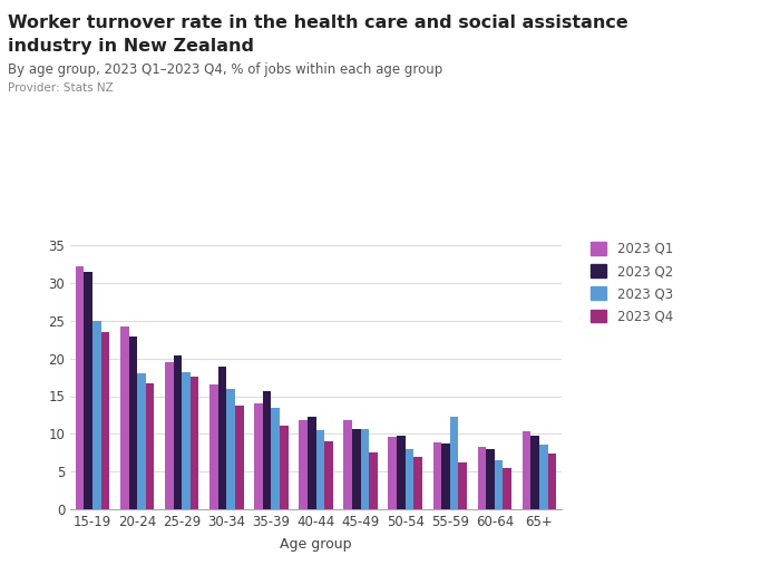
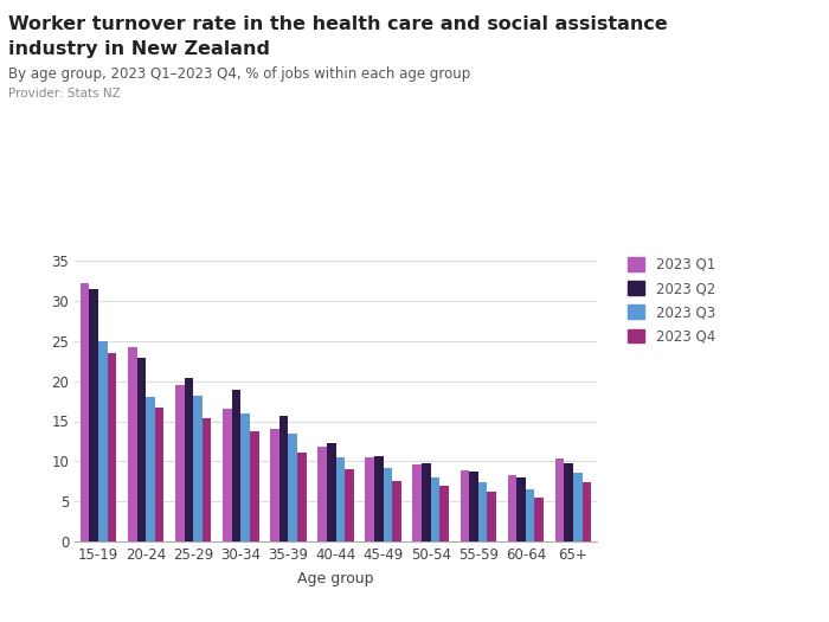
2023 Q4/25-29: 17.6 -> 15.3
2023 Q1/45-49: 11.8 -> 10.5
2023 Q3/45-49: 10.6 -> 9.1
2023 Q3/55-59: 12.2 -> 7.4
